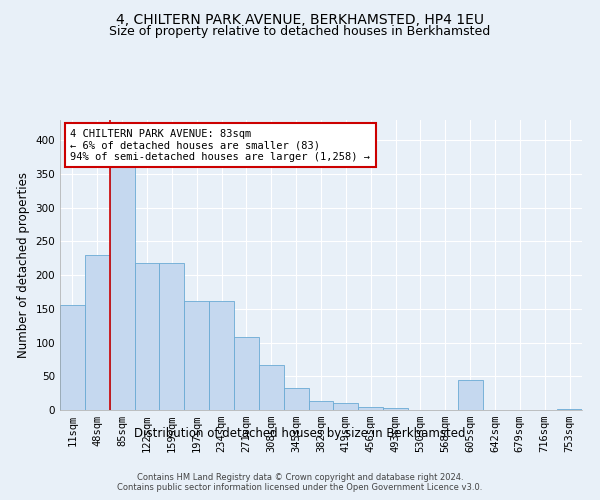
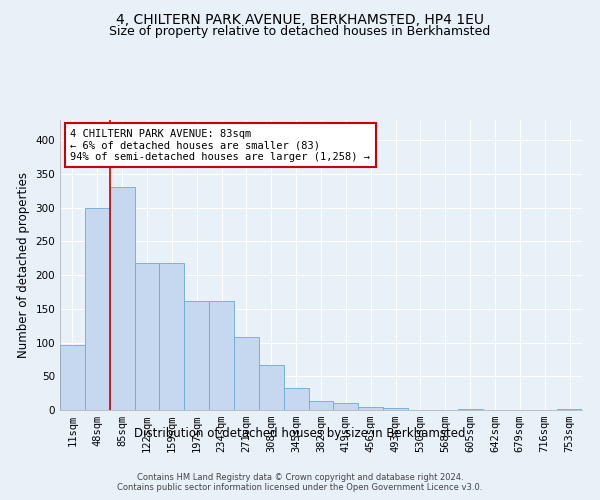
11sqm: 156 -> 97
48sqm: 230 -> 300
85sqm: 360 -> 330
605sqm: 44 -> 1
